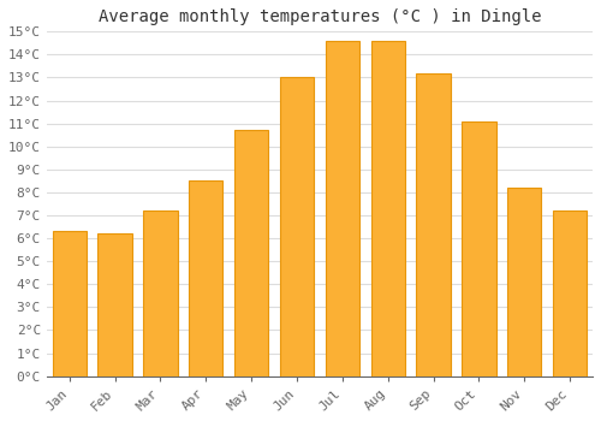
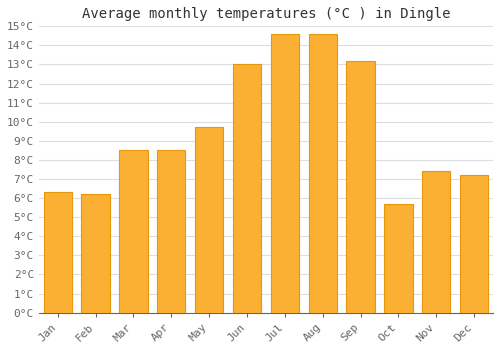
Mar: 7.2°C -> 8.5°C
May: 10.7°C -> 9.7°C
Oct: 11.1°C -> 5.7°C
Nov: 8.2°C -> 7.4°C
